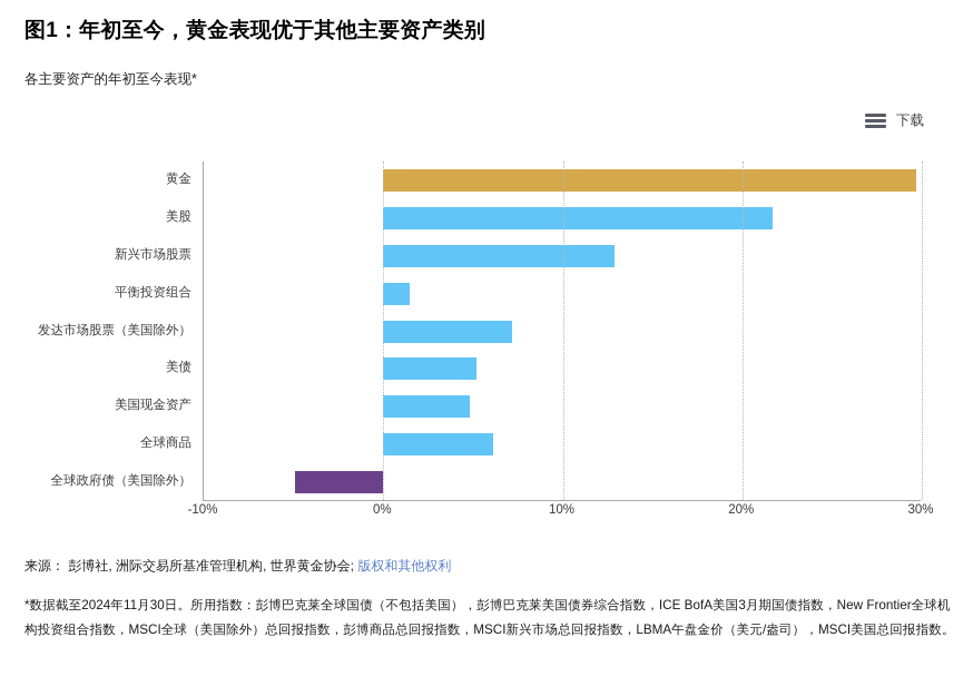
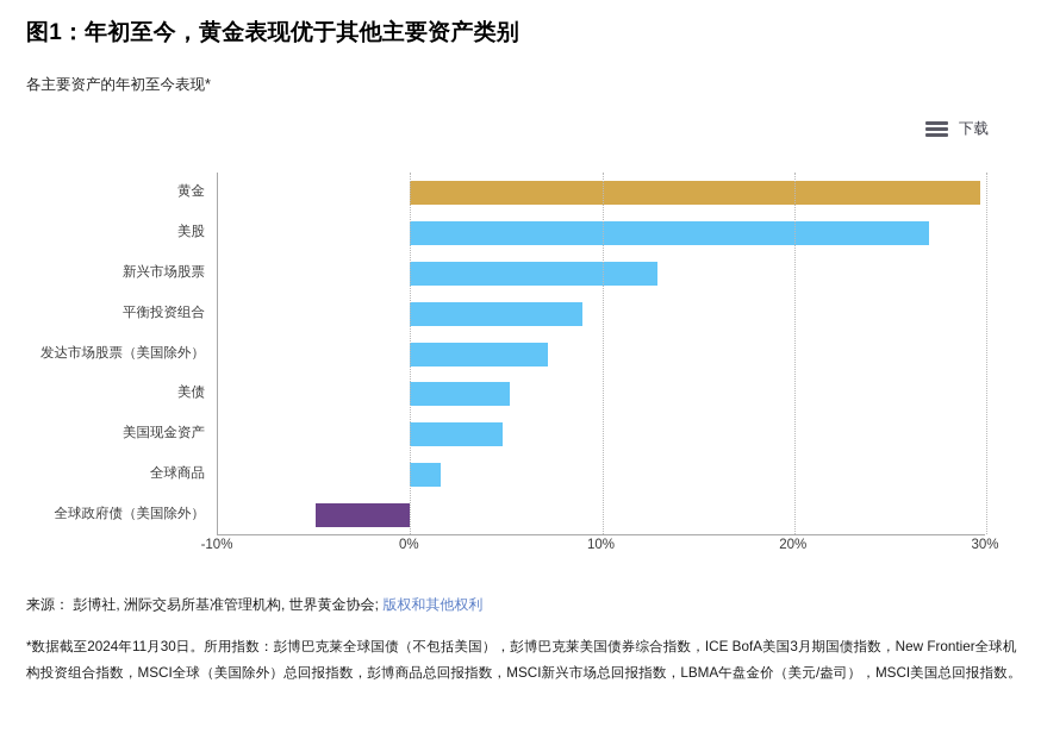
美股: 21.7% -> 27.0%
平衡投资组合: 1.5% -> 9.0%
全球商品: 6.1% -> 1.6%
